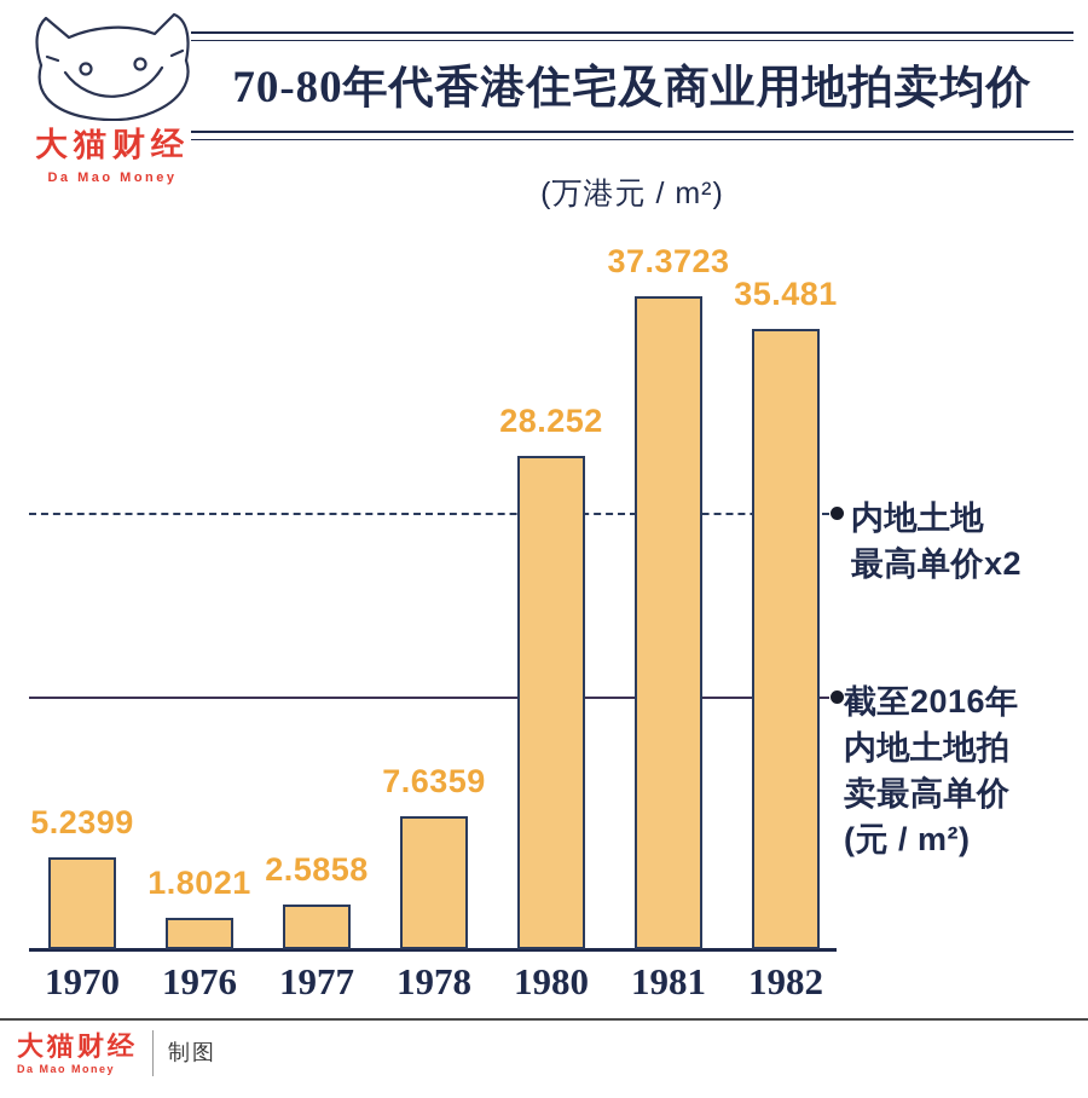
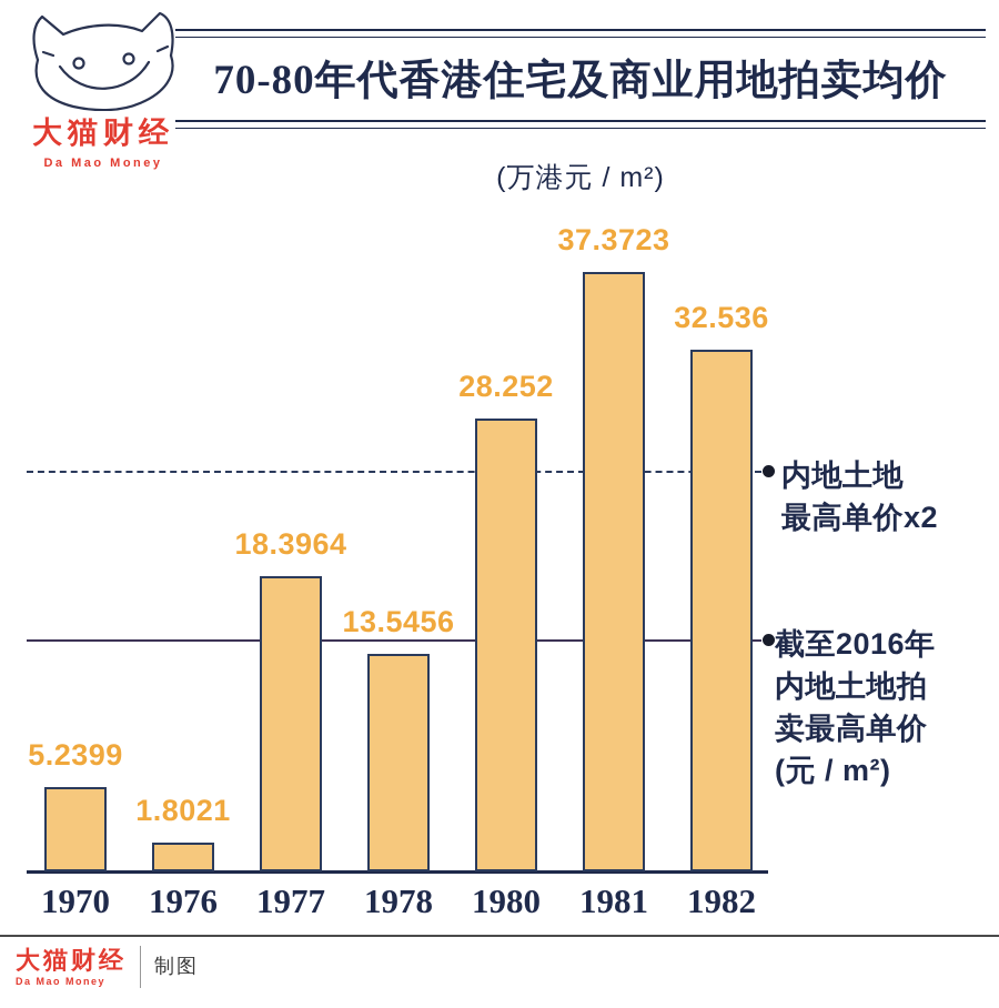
1977: 2.5858 -> 18.3964
1978: 7.6359 -> 13.5456
1982: 35.481 -> 32.536
